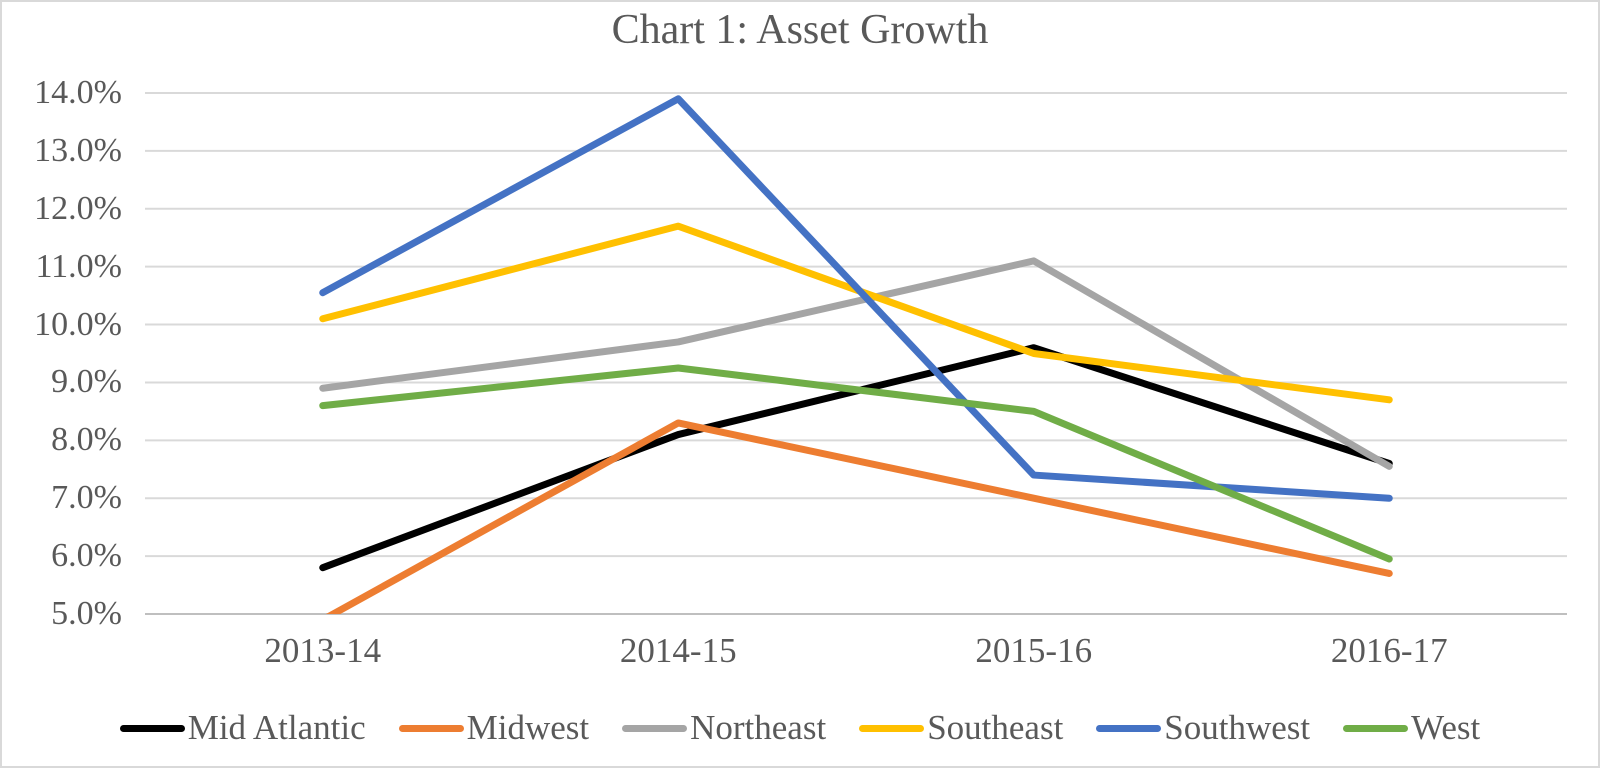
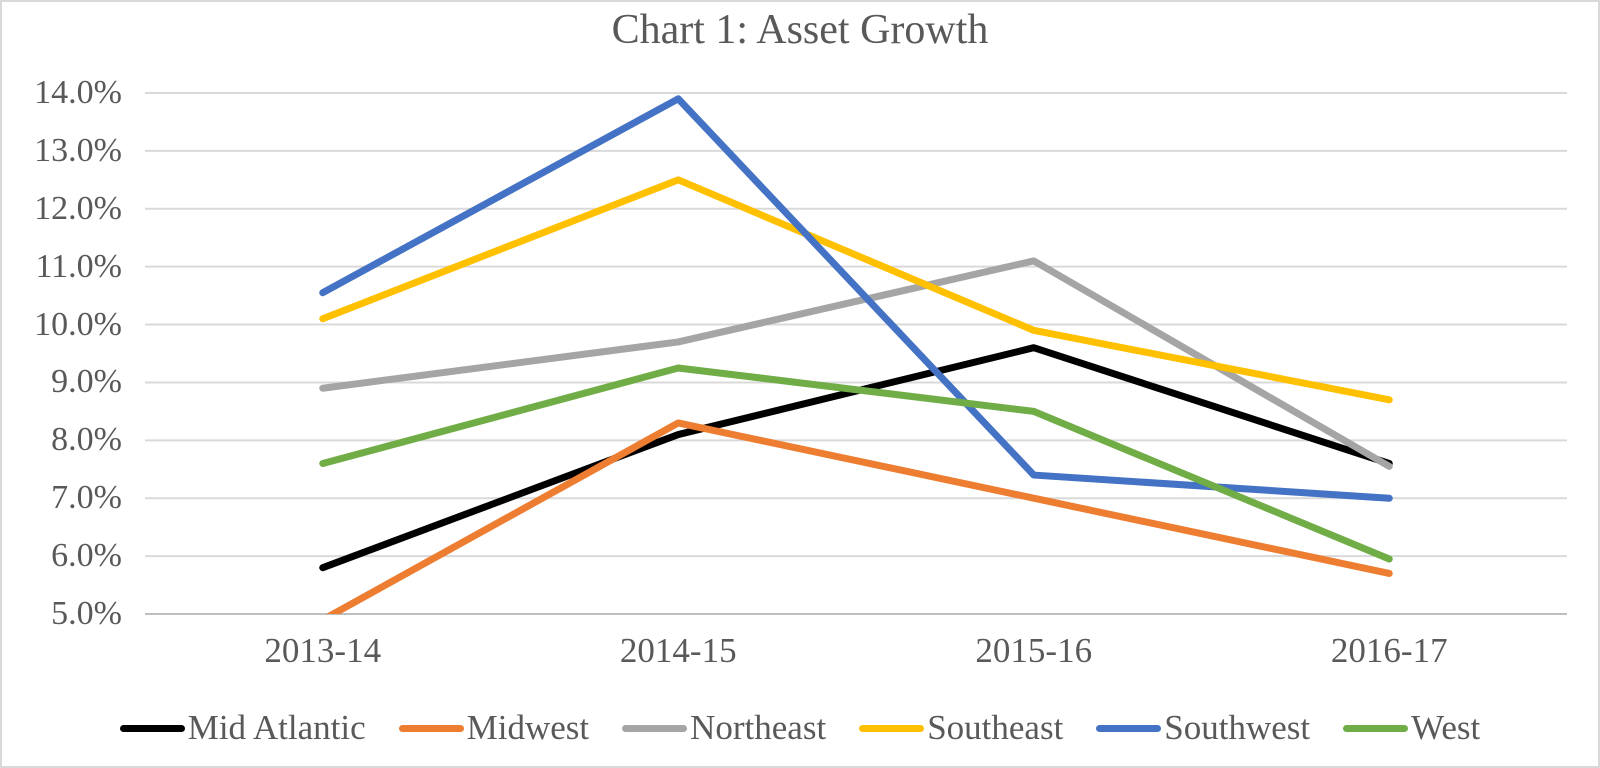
West/2013-14: 8.6% -> 7.6%
Southeast/2014-15: 11.7% -> 12.5%
Southeast/2015-16: 9.5% -> 9.9%
